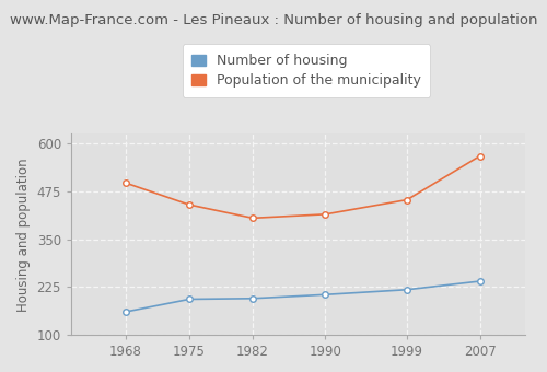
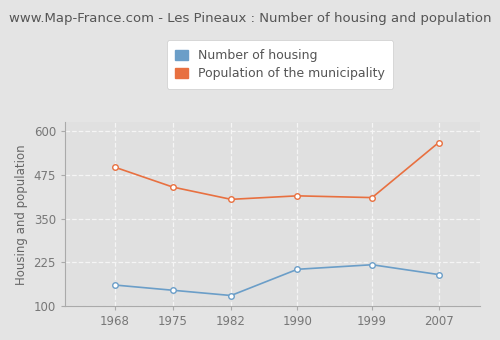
Number of housing/1975: 193 -> 145
Number of housing/1982: 195 -> 130
Population of the municipality/1999: 453 -> 410
Number of housing/2007: 240 -> 190
